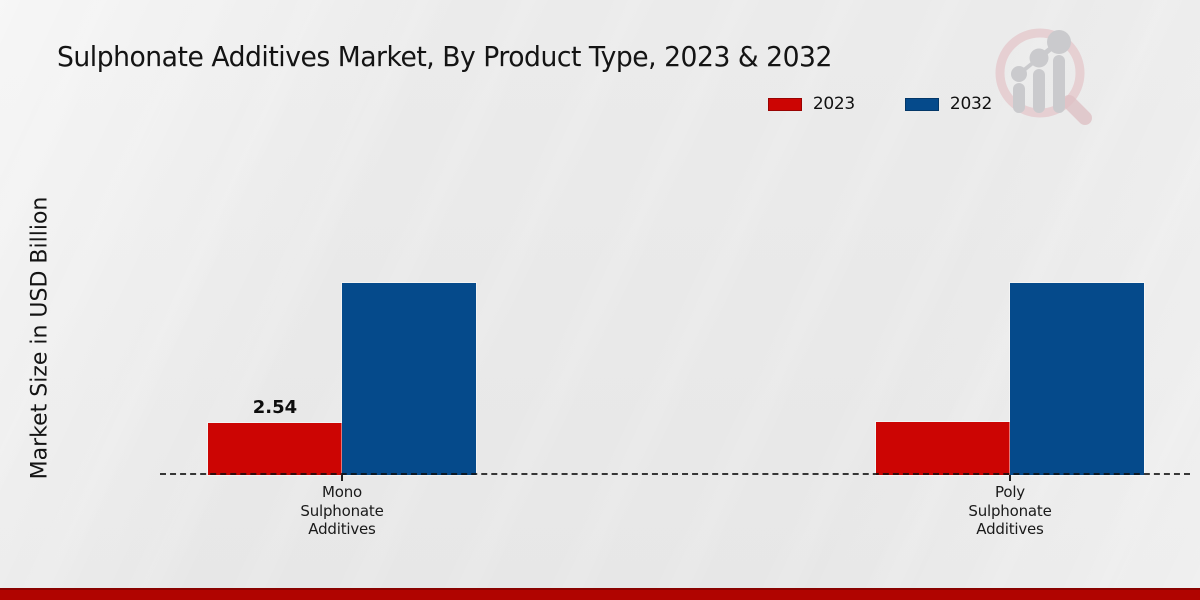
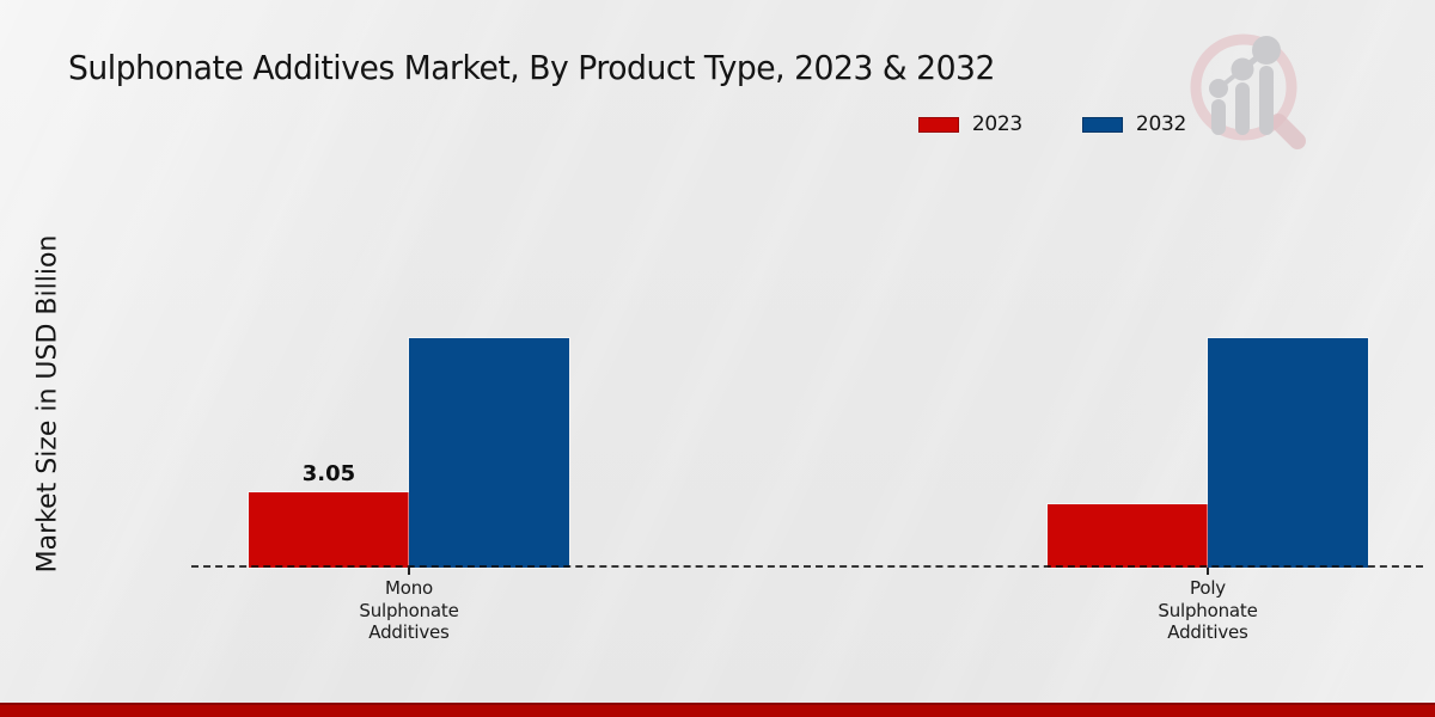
2023/Mono Sulphonate Additives: 2.54 -> 3.05
